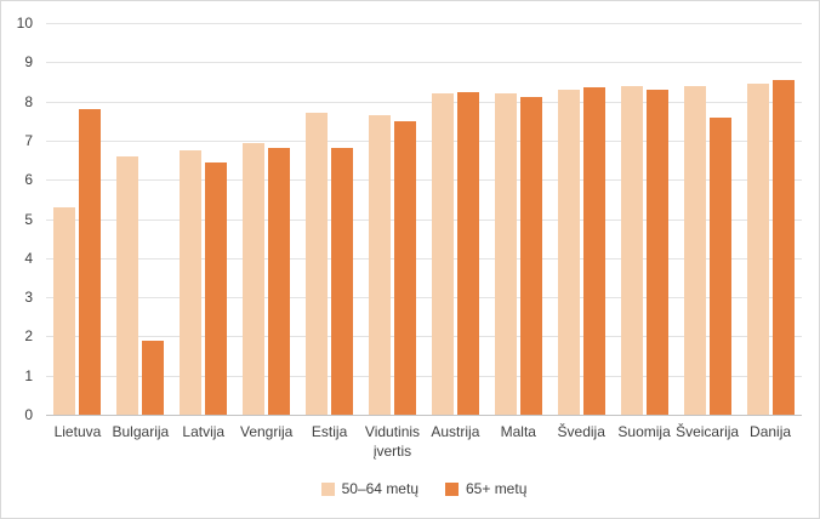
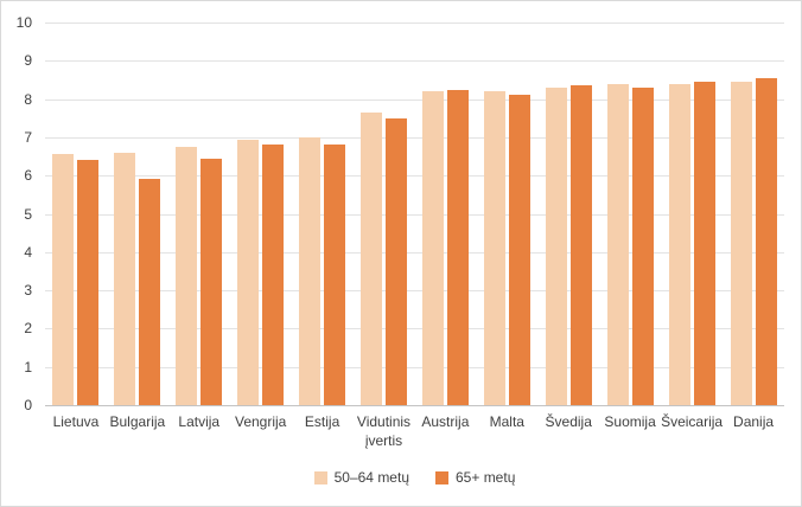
50–64 metų/Lietuva: 5.3 -> 6.5
65+ metų/Lietuva: 7.8 -> 6.4
65+ metų/Bulgarija: 1.9 -> 5.9
50–64 metų/Estija: 7.7 -> 7.0
65+ metų/Šveicarija: 7.6 -> 8.4
